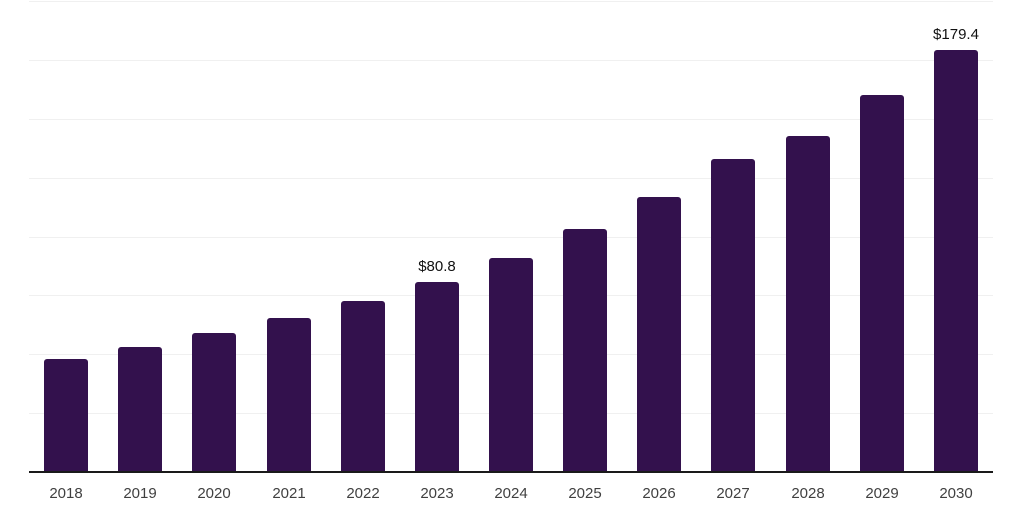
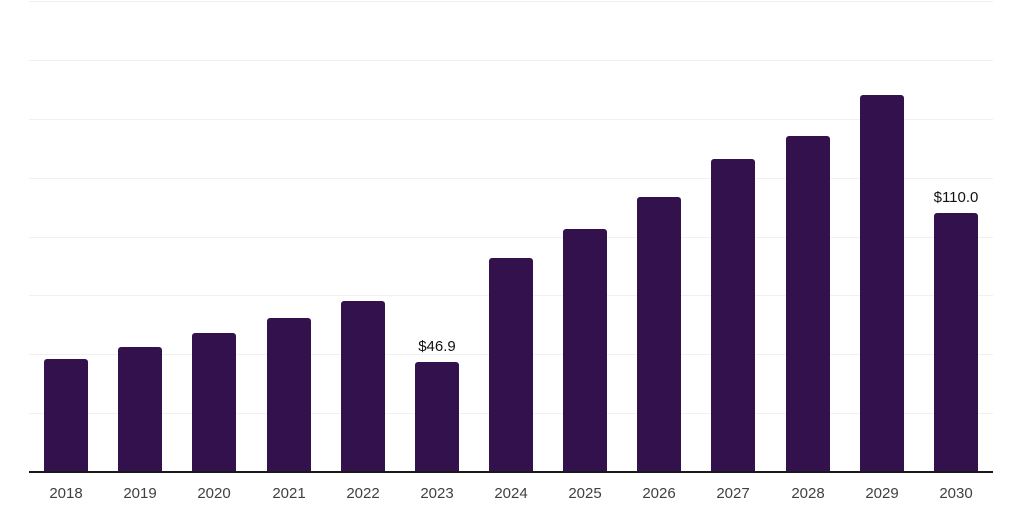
2023: $80.8 -> $46.9
2030: $179.4 -> $110.0
